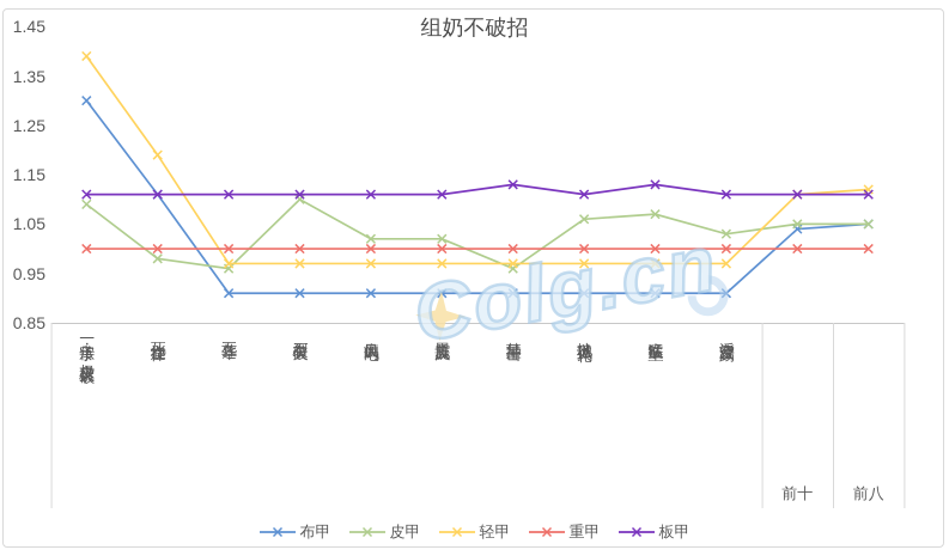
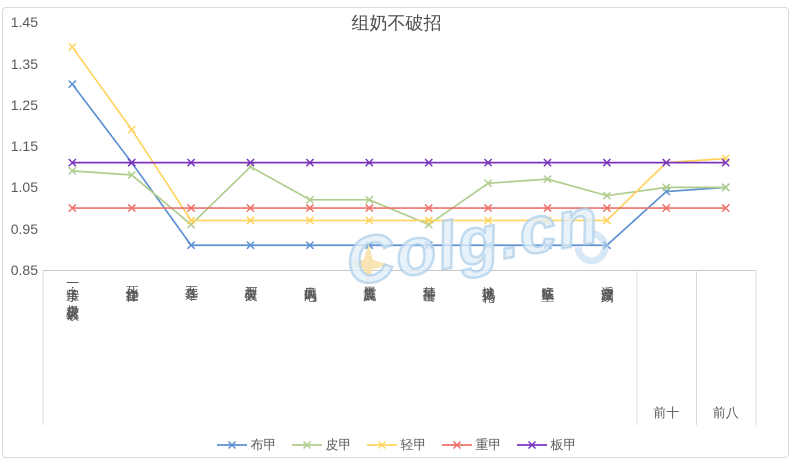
皮甲/死亡旋律: 0.98 -> 1.08
板甲/彗星冲击: 1.13 -> 1.11
板甲/疾波猛坠: 1.13 -> 1.11
